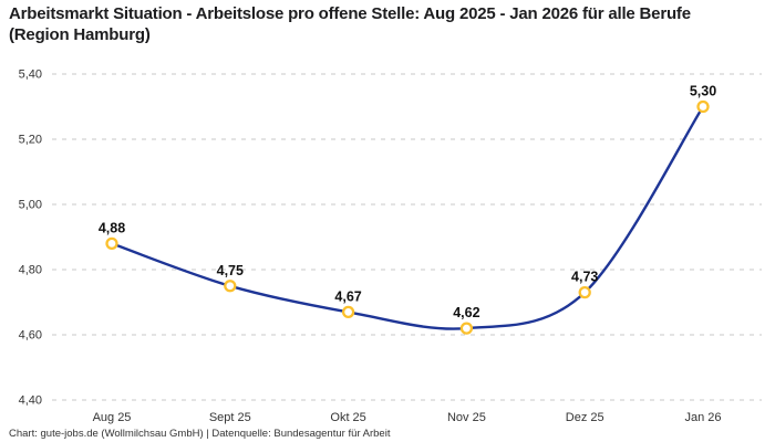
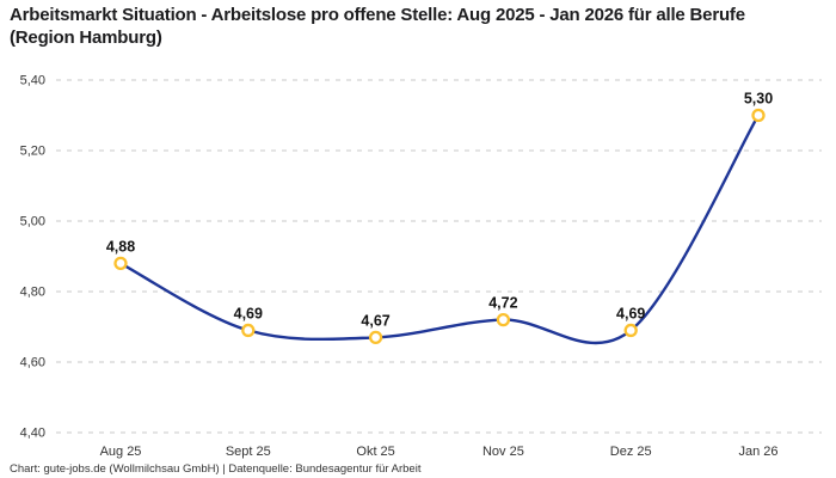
Sept 25: 4,75 -> 4,69
Nov 25: 4,62 -> 4,72
Dez 25: 4,73 -> 4,69
